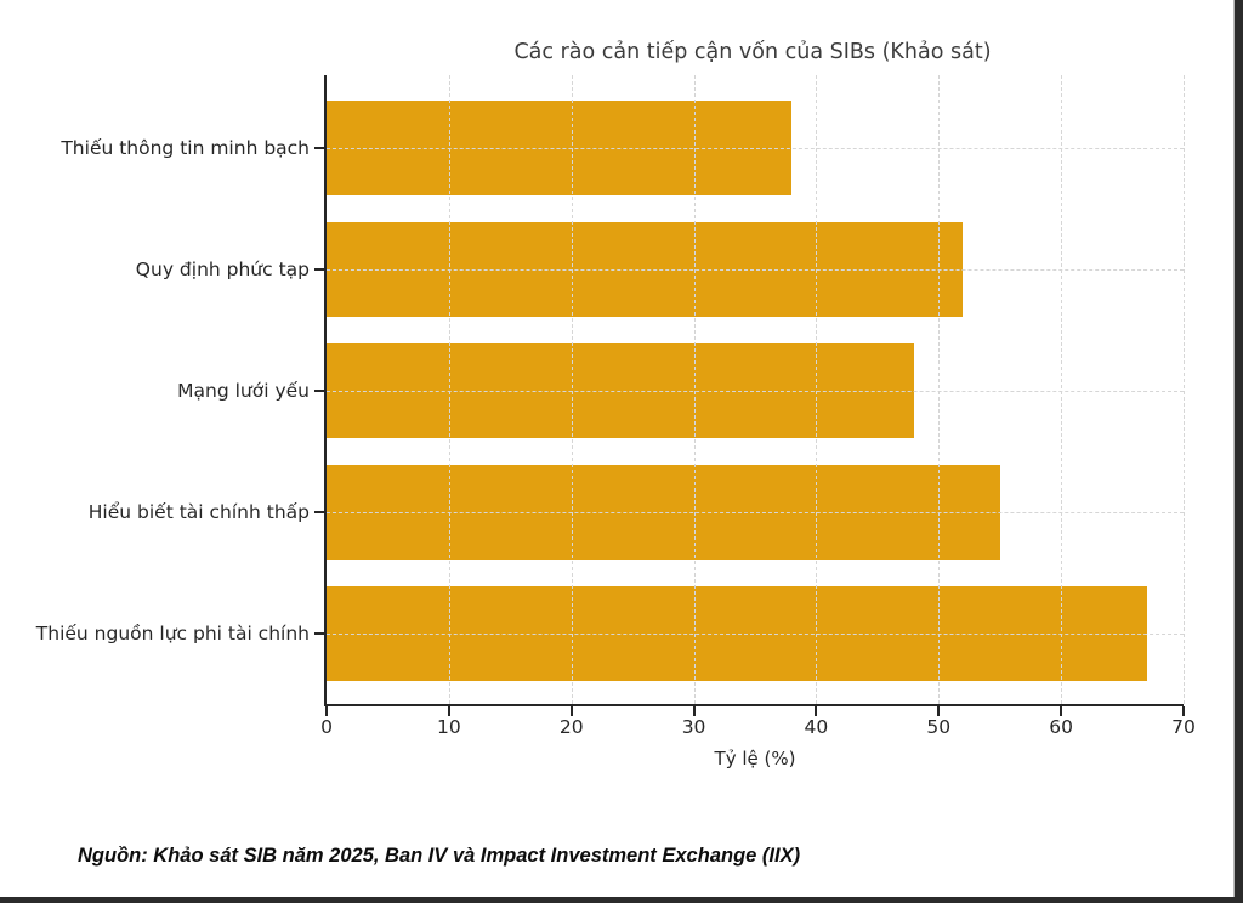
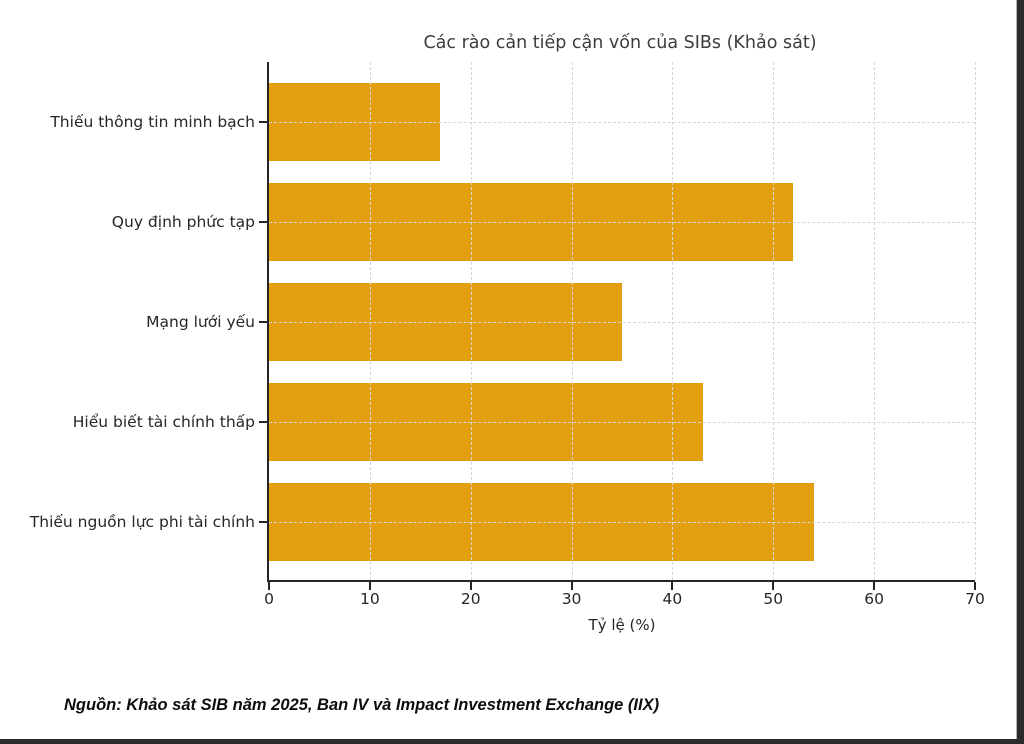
Thiếu thông tin minh bạch: 38 -> 17
Mạng lưới yếu: 48 -> 35
Hiểu biết tài chính thấp: 55 -> 43
Thiếu nguồn lực phi tài chính: 67 -> 54
